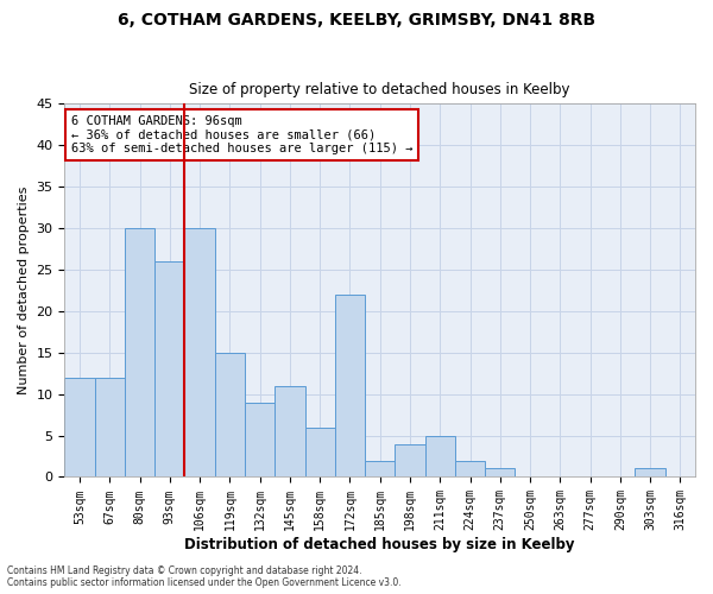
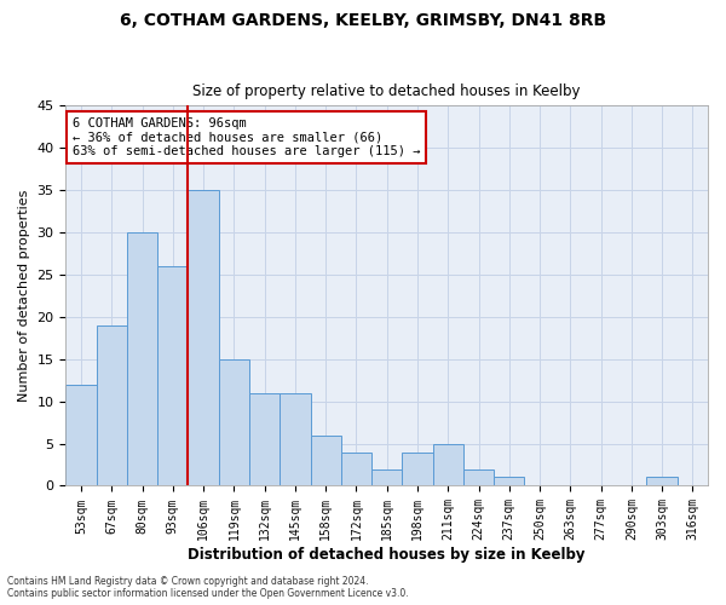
67sqm: 12 -> 19
106sqm: 30 -> 35
132sqm: 9 -> 11
172sqm: 22 -> 4
